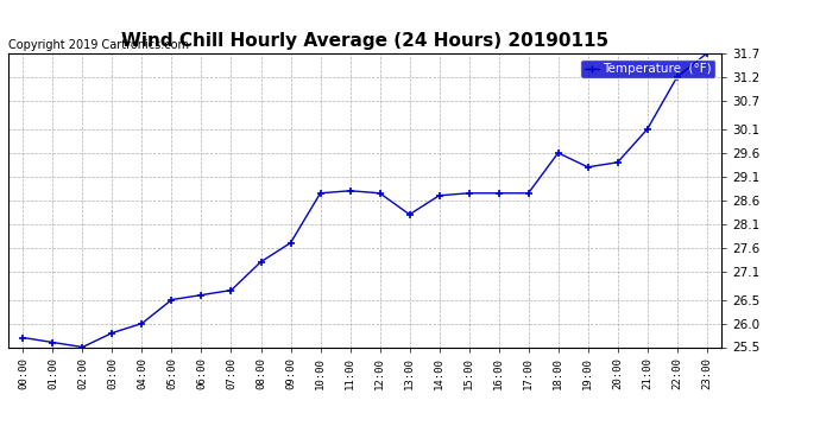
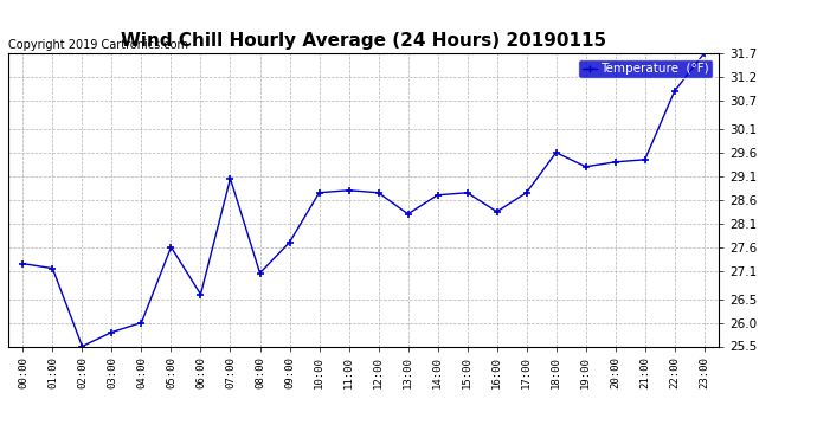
00:00: 25.70 -> 27.25
01:00: 25.60 -> 27.15
05:00: 26.50 -> 27.60
07:00: 26.70 -> 29.05
08:00: 27.30 -> 27.05
16:00: 28.75 -> 28.35
21:00: 30.10 -> 29.45
22:00: 31.20 -> 30.90
